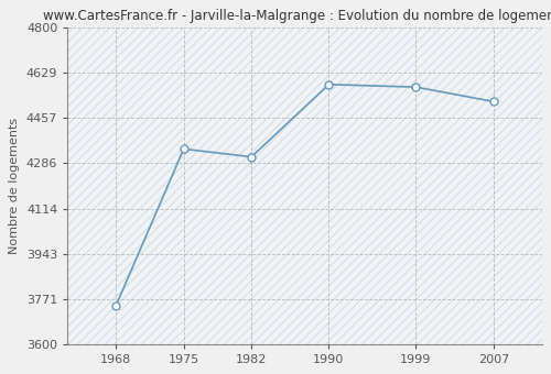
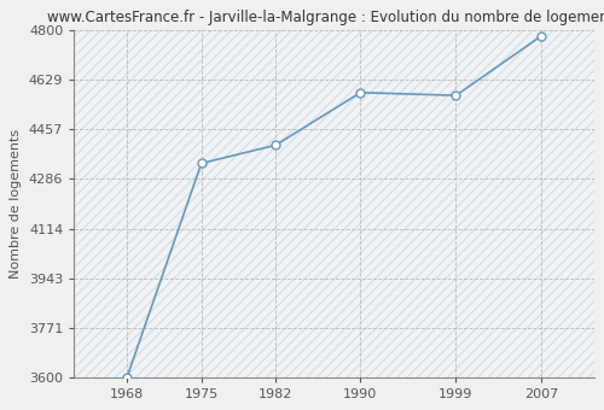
1968: 3745 -> 3600
1982: 4310 -> 4403
2007: 4520 -> 4780
